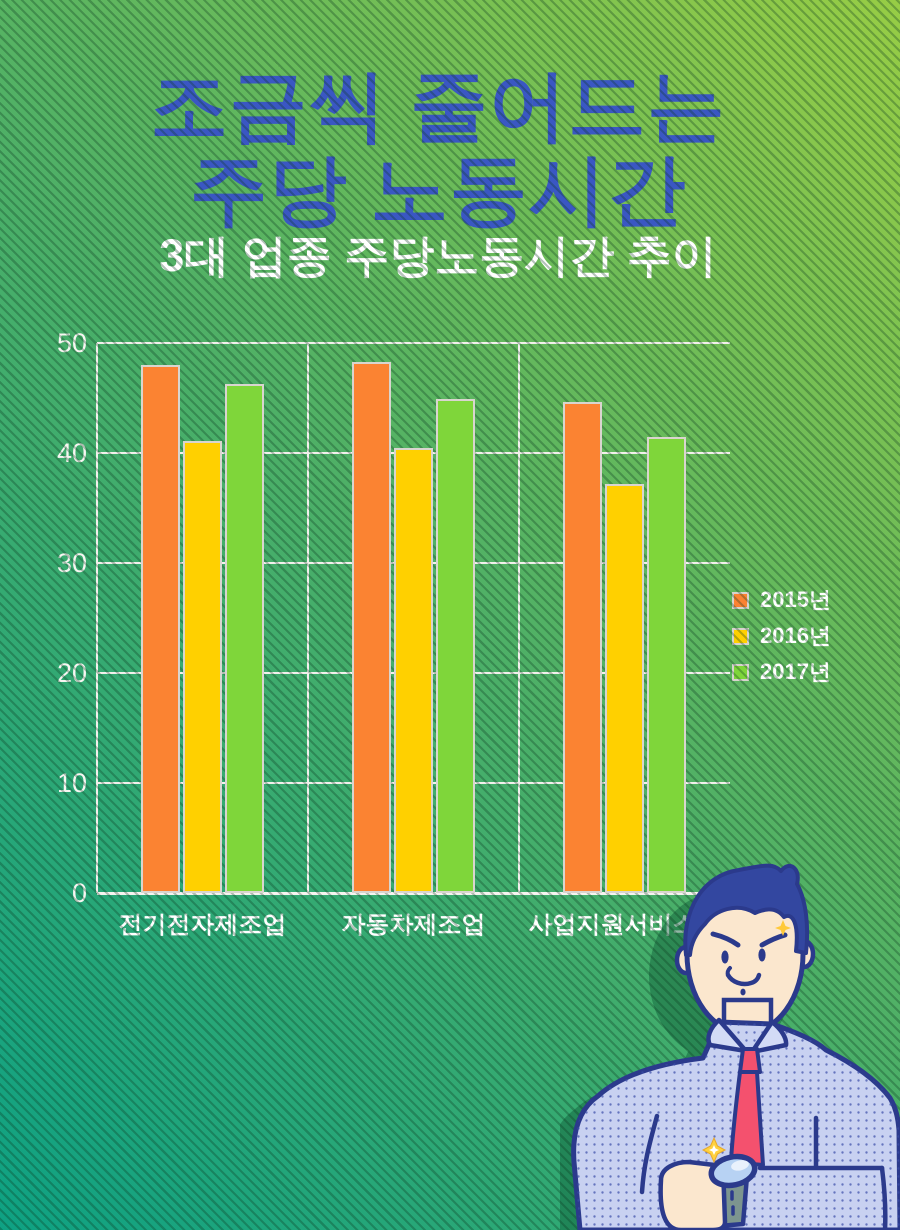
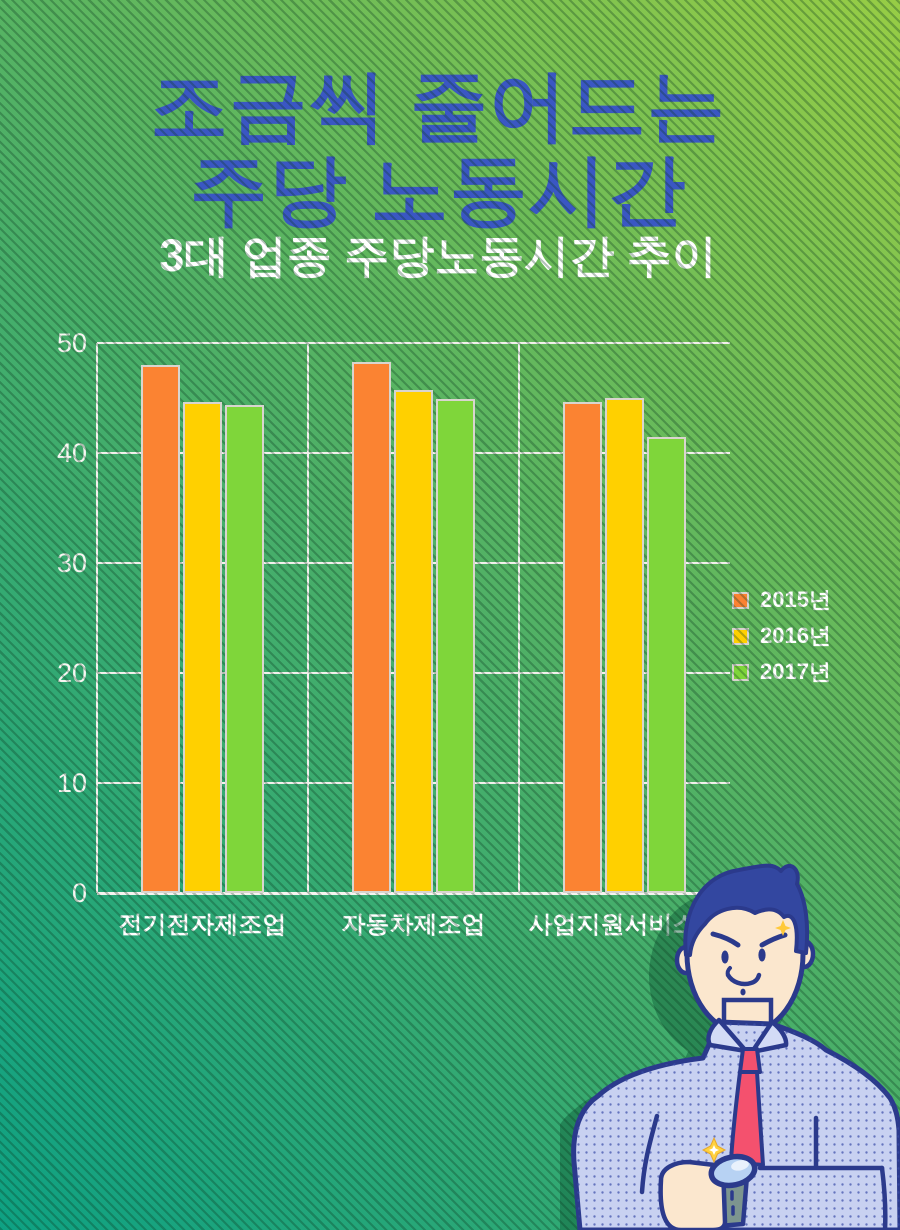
2016년/전기전자제조업: 41.1 -> 44.6
2017년/전기전자제조업: 46.3 -> 44.4
2016년/자동차제조업: 40.5 -> 45.7
2016년/사업지원서비스업: 37.2 -> 45.0
